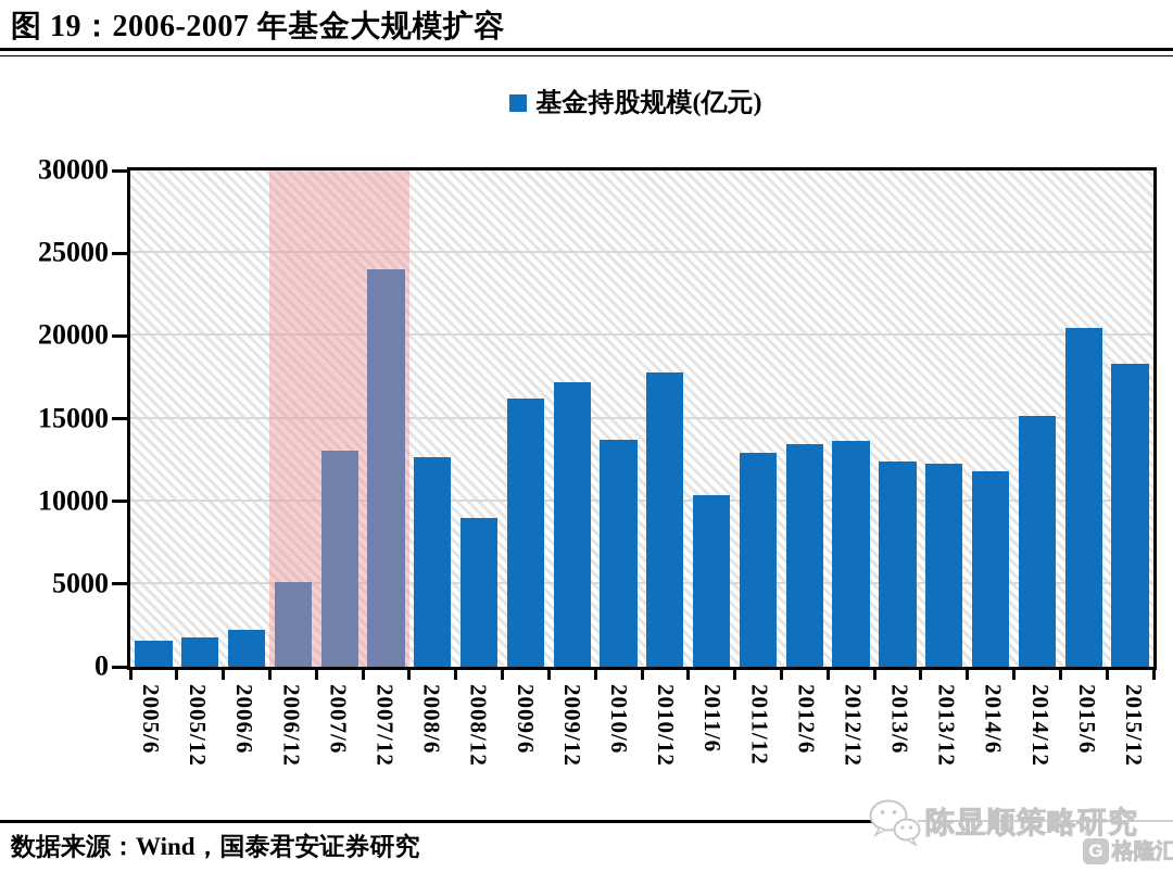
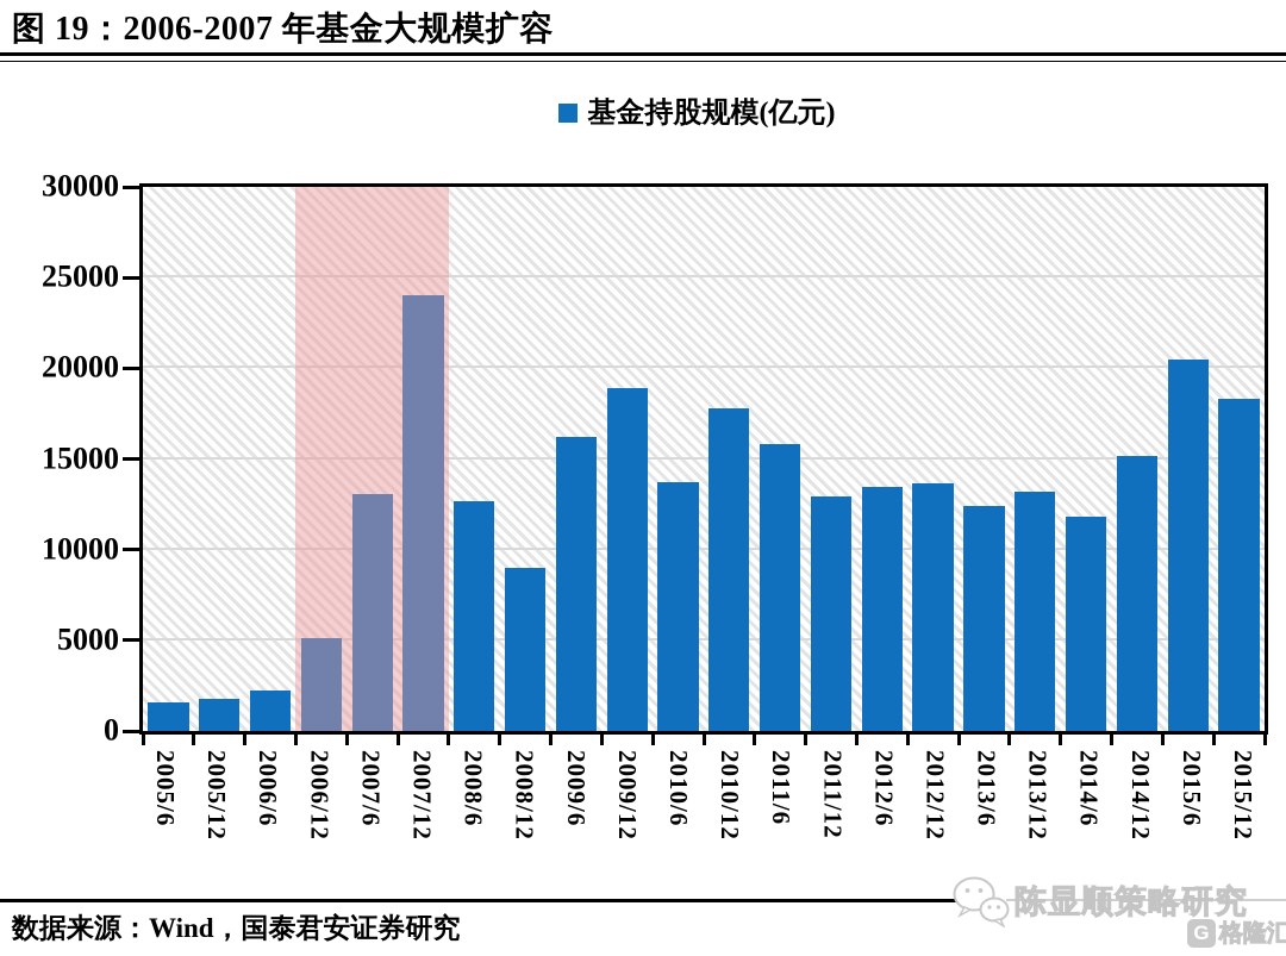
2009/12: 17200 -> 18900
2011/6: 10400 -> 15800
2013/12: 12300 -> 13200
